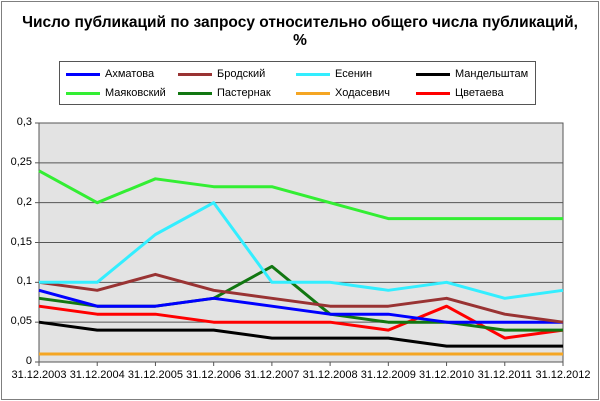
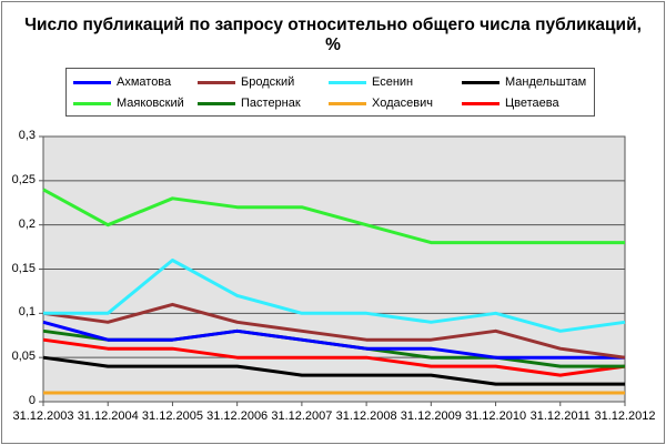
Есенин/31.12.2006: 0,20 -> 0,12
Пастернак/31.12.2007: 0,12 -> 0,07
Цветаева/31.12.2010: 0,07 -> 0,04
